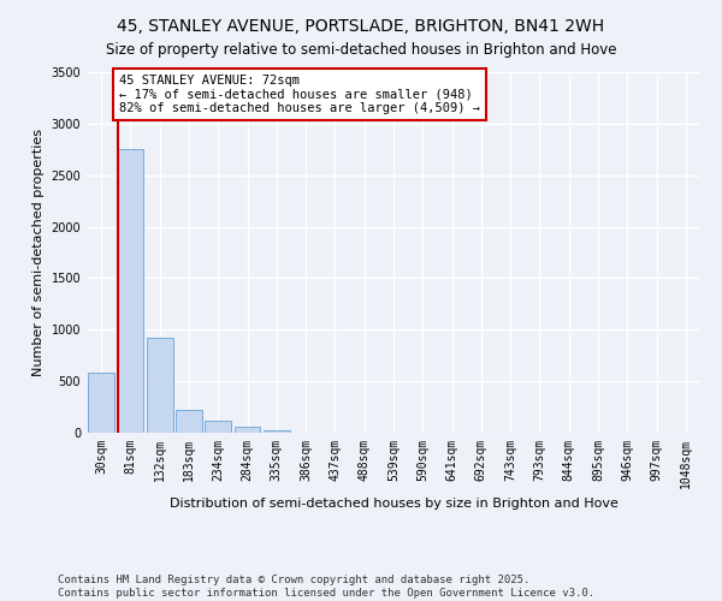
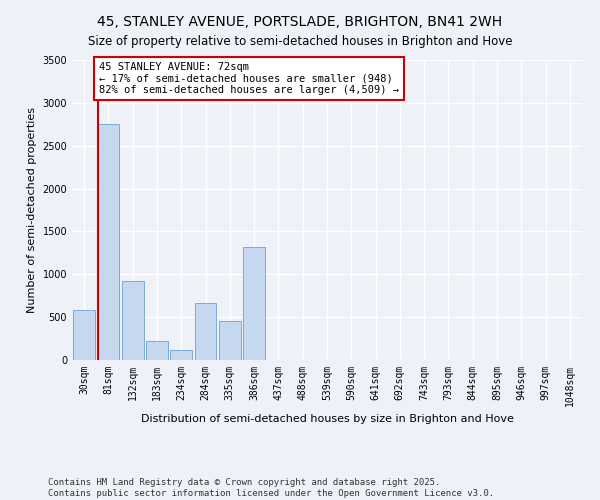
284sqm: 60 -> 660
335sqm: 20 -> 460
386sqm: 0 -> 1320
